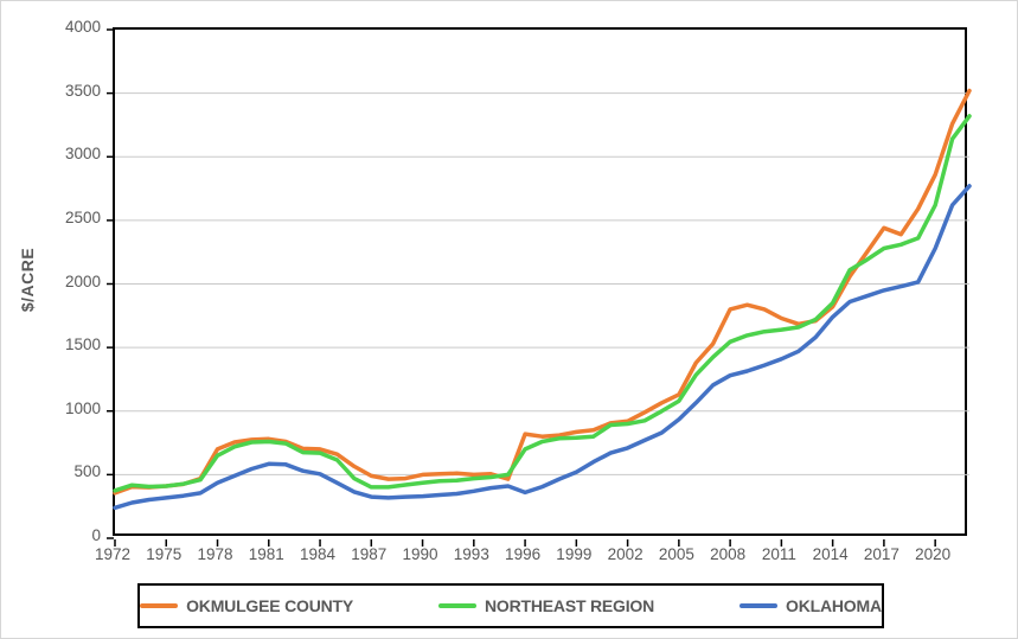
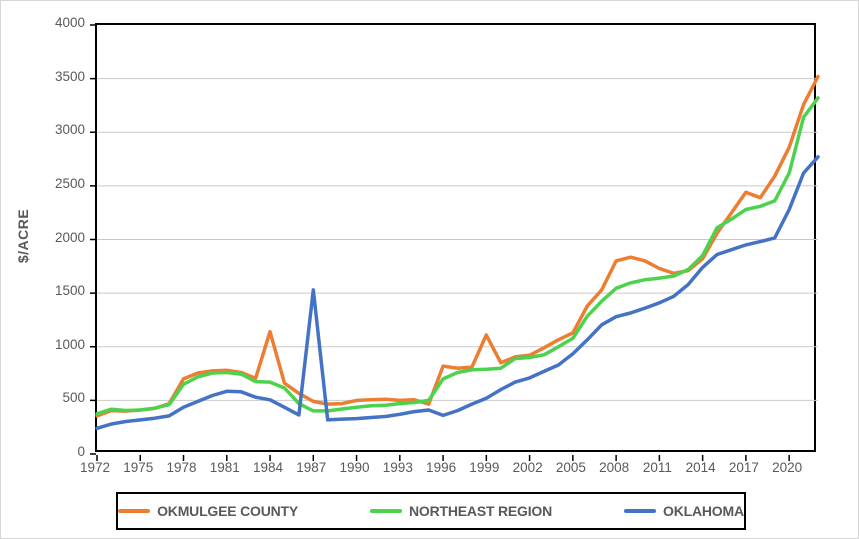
OKMULGEE COUNTY/1984: 700 -> 1140
OKLAHOMA/1987: 320 -> 1530
OKMULGEE COUNTY/1999: 840 -> 1110
